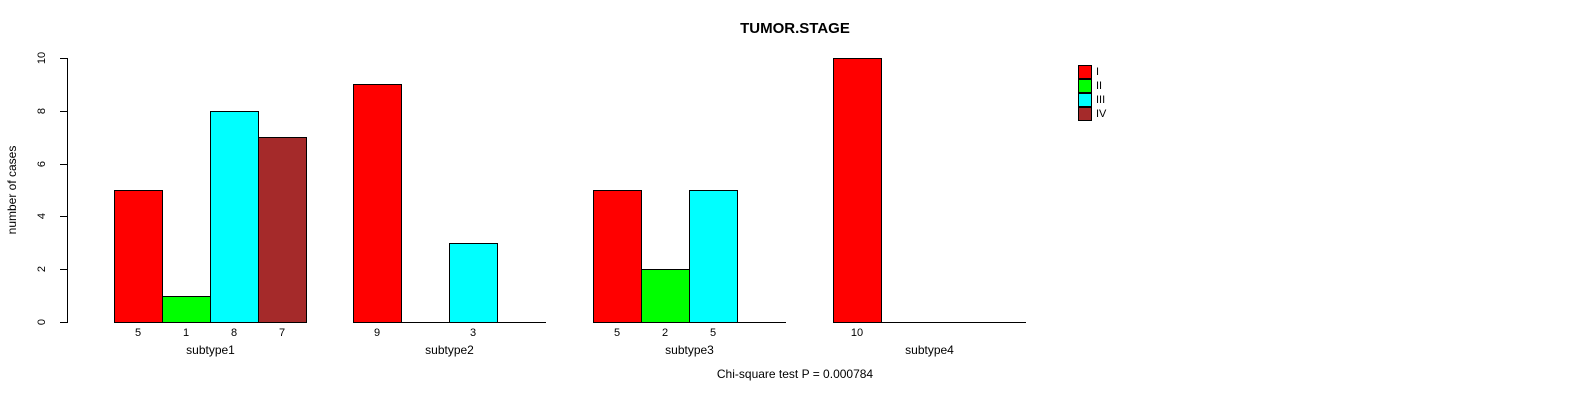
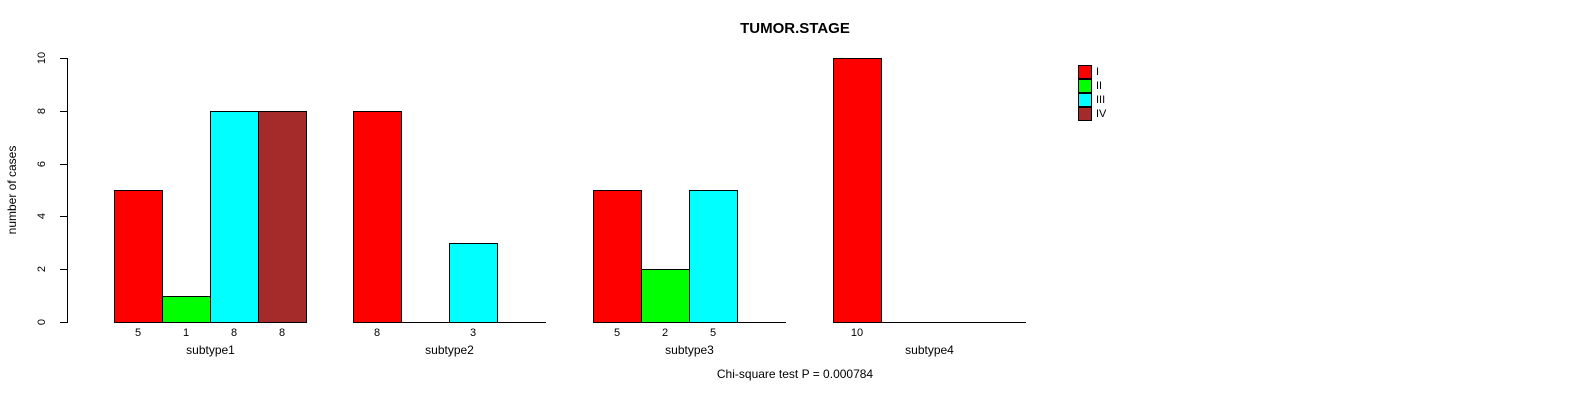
IV/subtype1: 7 -> 8
I/subtype2: 9 -> 8
